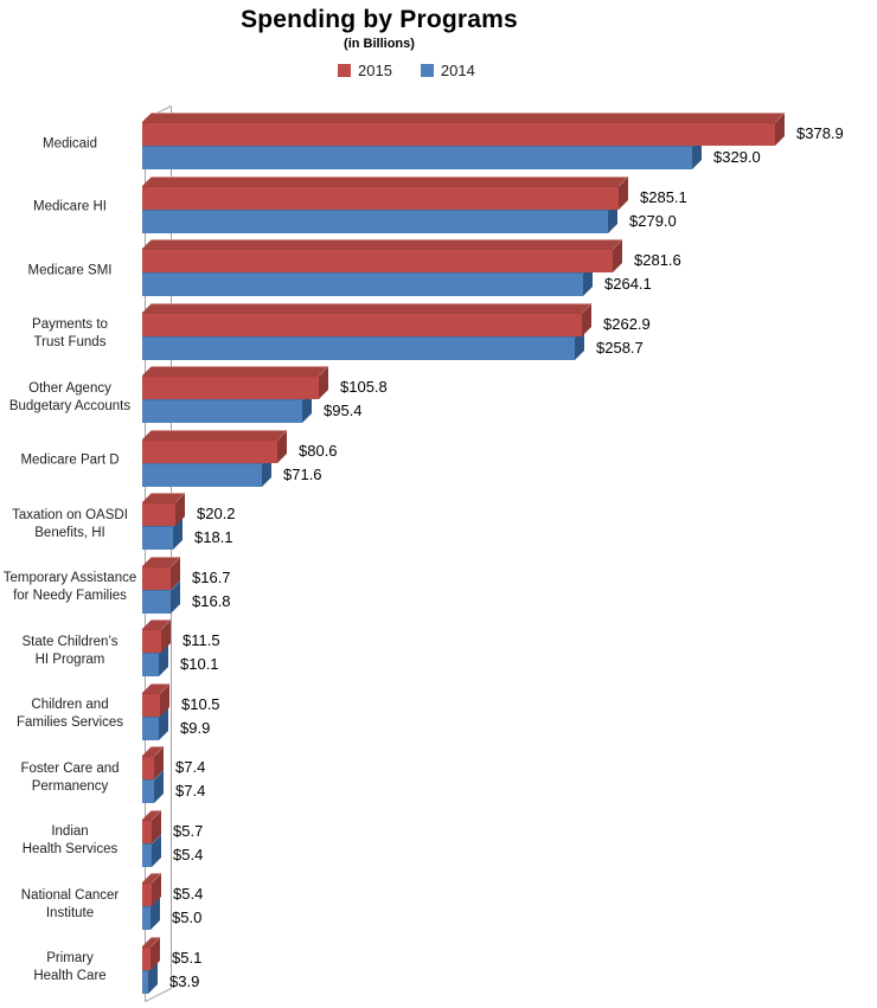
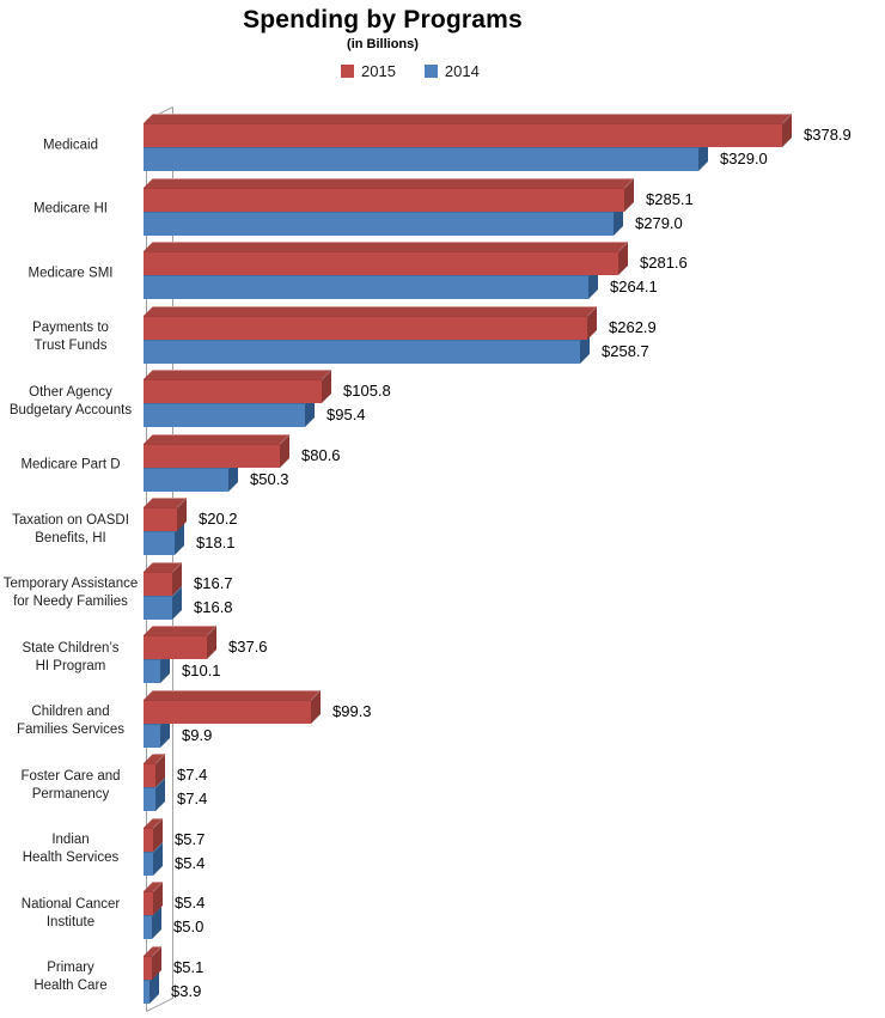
2014/Medicare Part D: $71.6 -> $50.3
2015/State Children’s HI Program: $11.5 -> $37.6
2015/Children and Families Services: $10.5 -> $99.3
